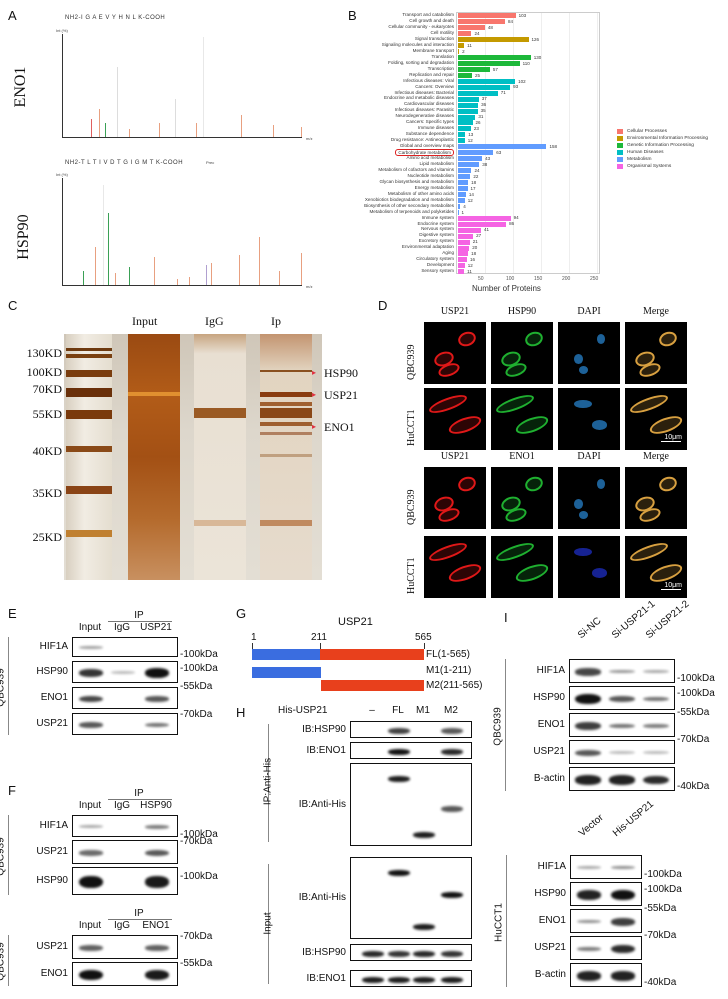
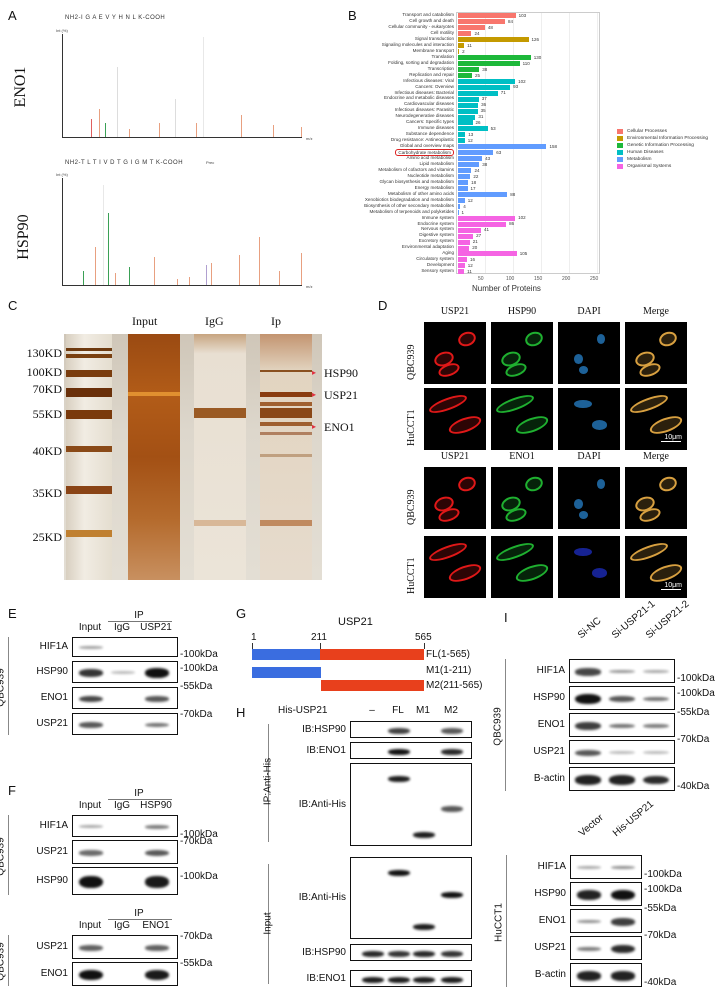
Transcription: 57 -> 38
Immune diseases: 23 -> 53
Metabolism of other amino acids: 14 -> 88
Immune system: 94 -> 102
Aging: 18 -> 105
